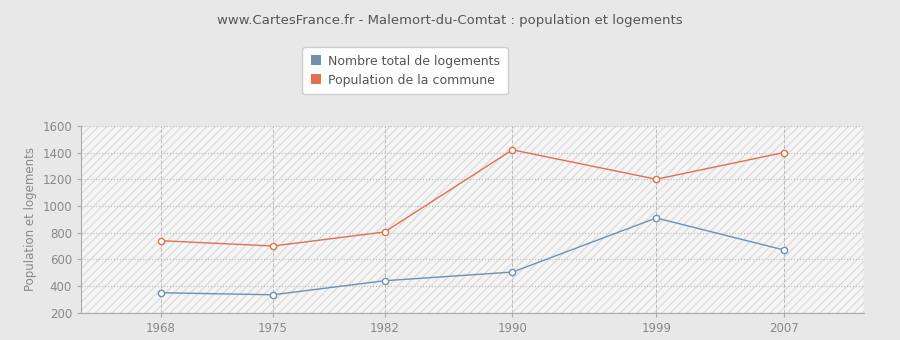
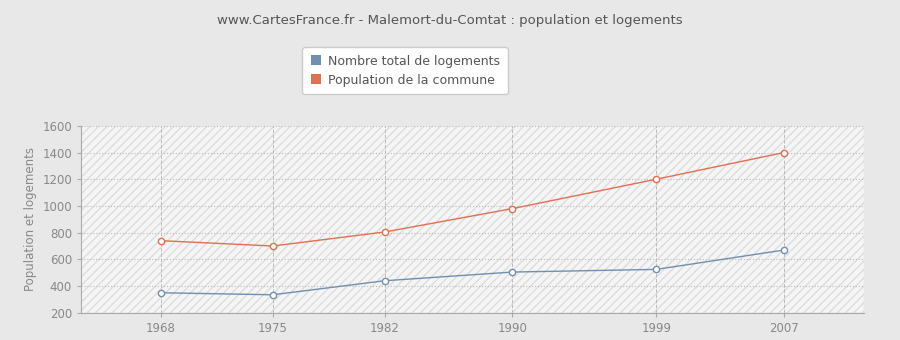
Population de la commune/1990: 1420 -> 980
Nombre total de logements/1999: 910 -> 520
